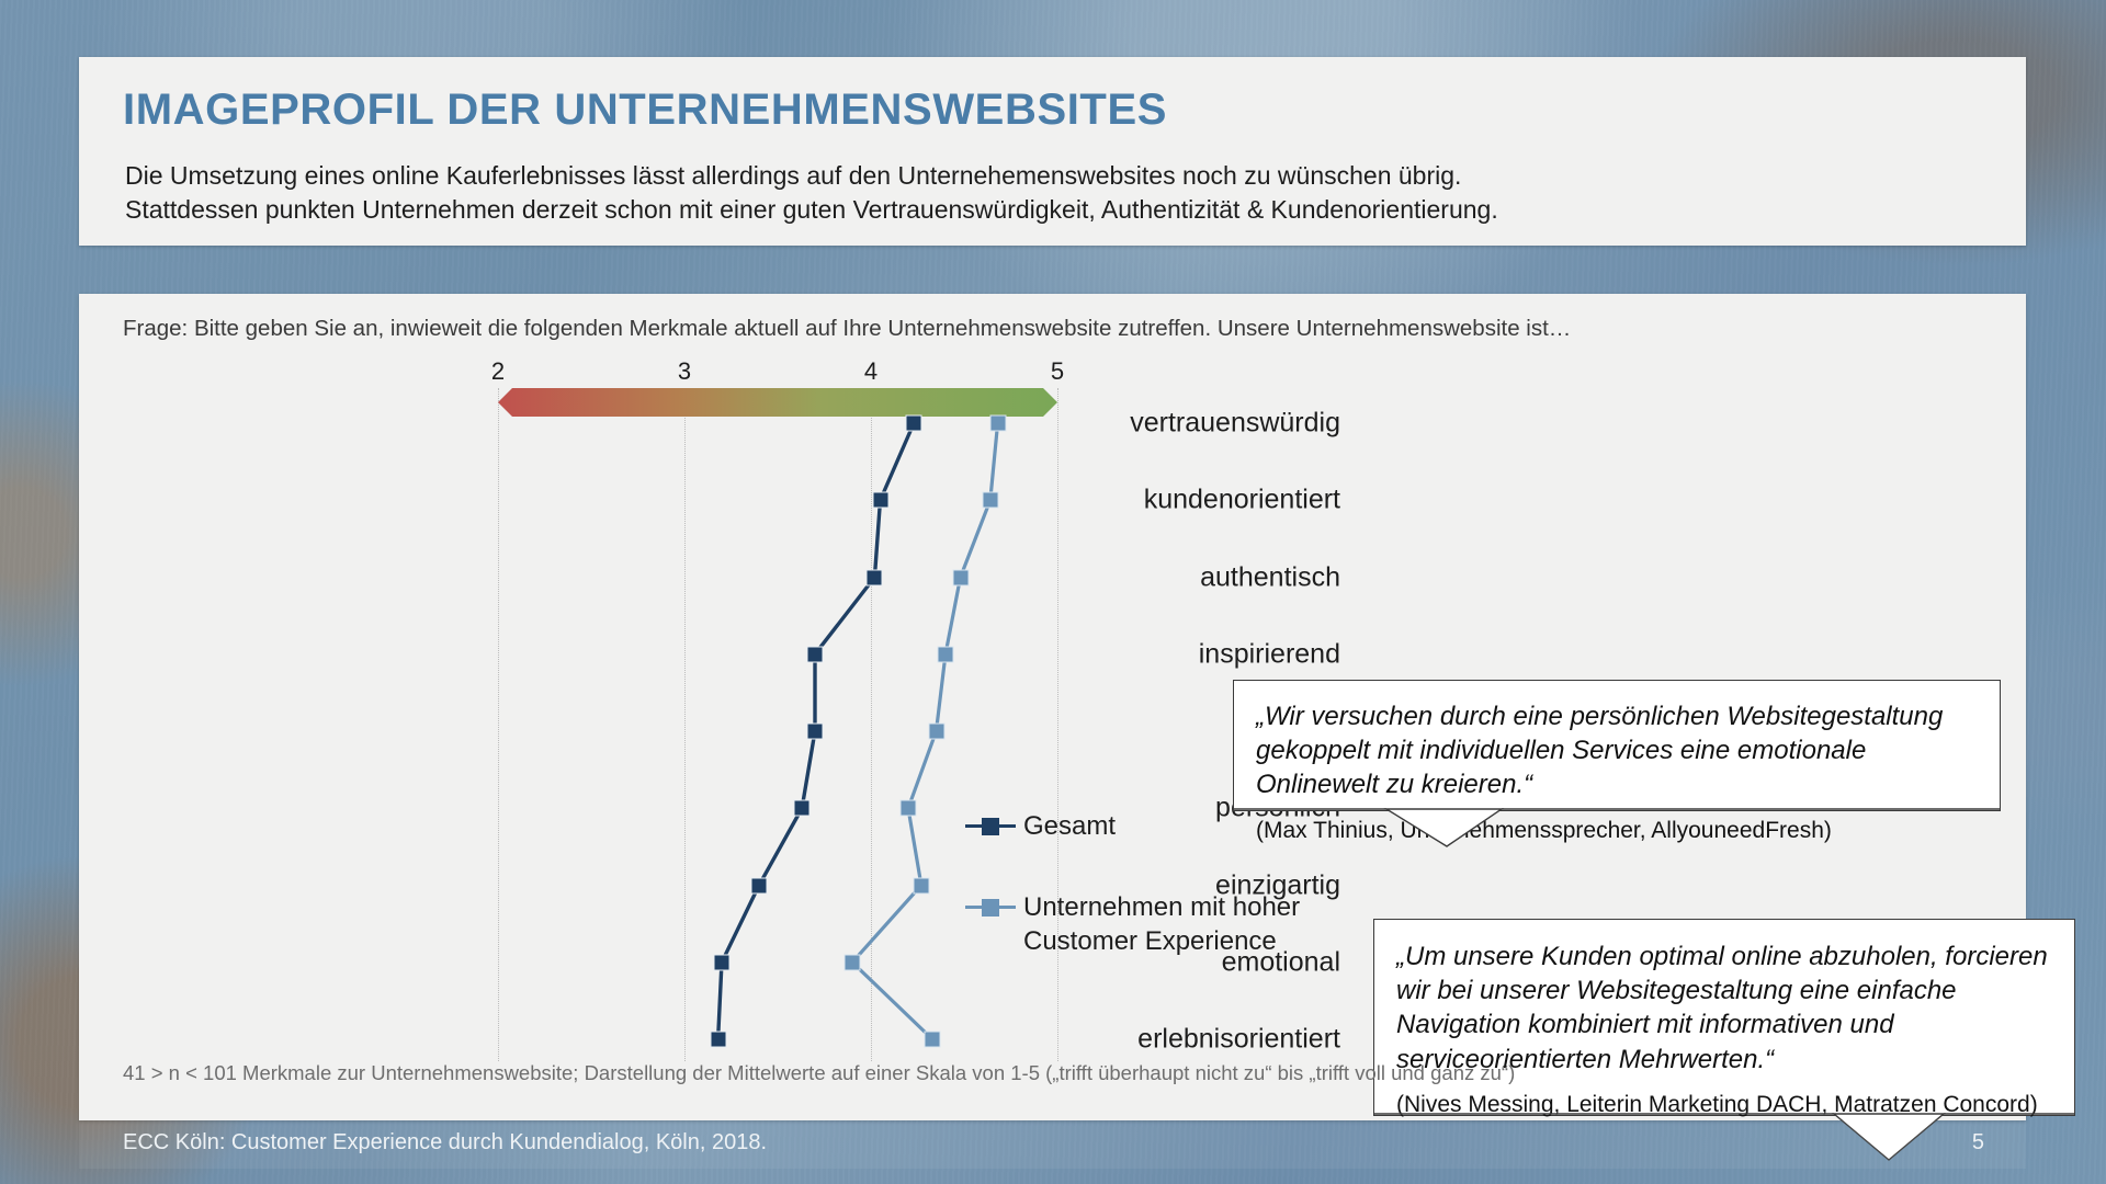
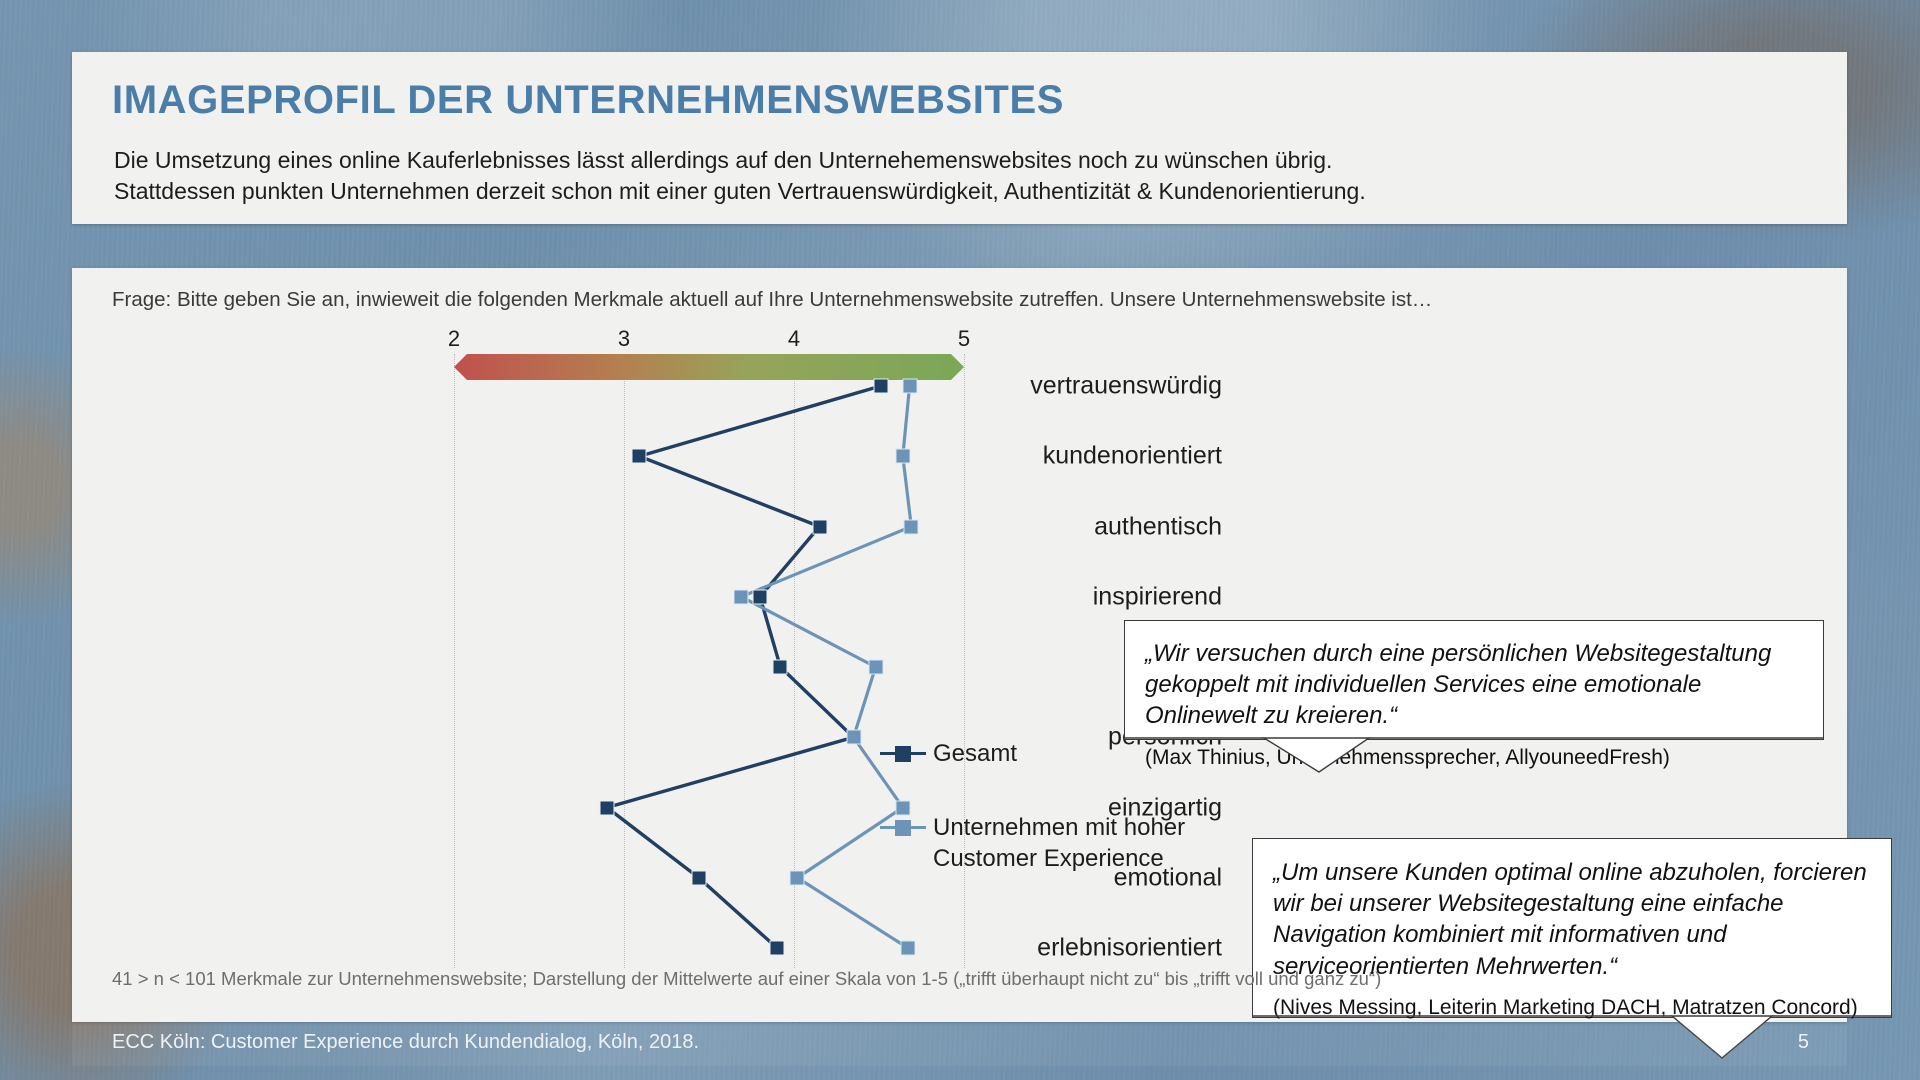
Gesamt/vertrauenswürdig: 4.23 -> 4.51
Gesamt/kundenorientiert: 4.05 -> 3.09
Gesamt/authentisch: 4.02 -> 4.15
Unternehmen mit hoher Customer Experience/authentisch: 4.48 -> 4.69
Gesamt/inspirierend: 3.70 -> 3.80
Unternehmen mit hoher Customer Experience/inspirierend: 4.40 -> 3.69
Gesamt/innovativ: 3.70 -> 3.92
Unternehmen mit hoher Customer Experience/innovativ: 4.35 -> 4.48
Gesamt/persönlich: 3.63 -> 4.35
Unternehmen mit hoher Customer Experience/persönlich: 4.20 -> 4.35
Gesamt/einzigartig: 3.40 -> 2.90
Unternehmen mit hoher Customer Experience/einzigartig: 4.27 -> 4.64
Gesamt/emotional: 3.20 -> 3.44
Unternehmen mit hoher Customer Experience/emotional: 3.90 -> 4.02
Gesamt/erlebnisorientiert: 3.18 -> 3.90
Unternehmen mit hoher Customer Experience/erlebnisorientiert: 4.33 -> 4.67
